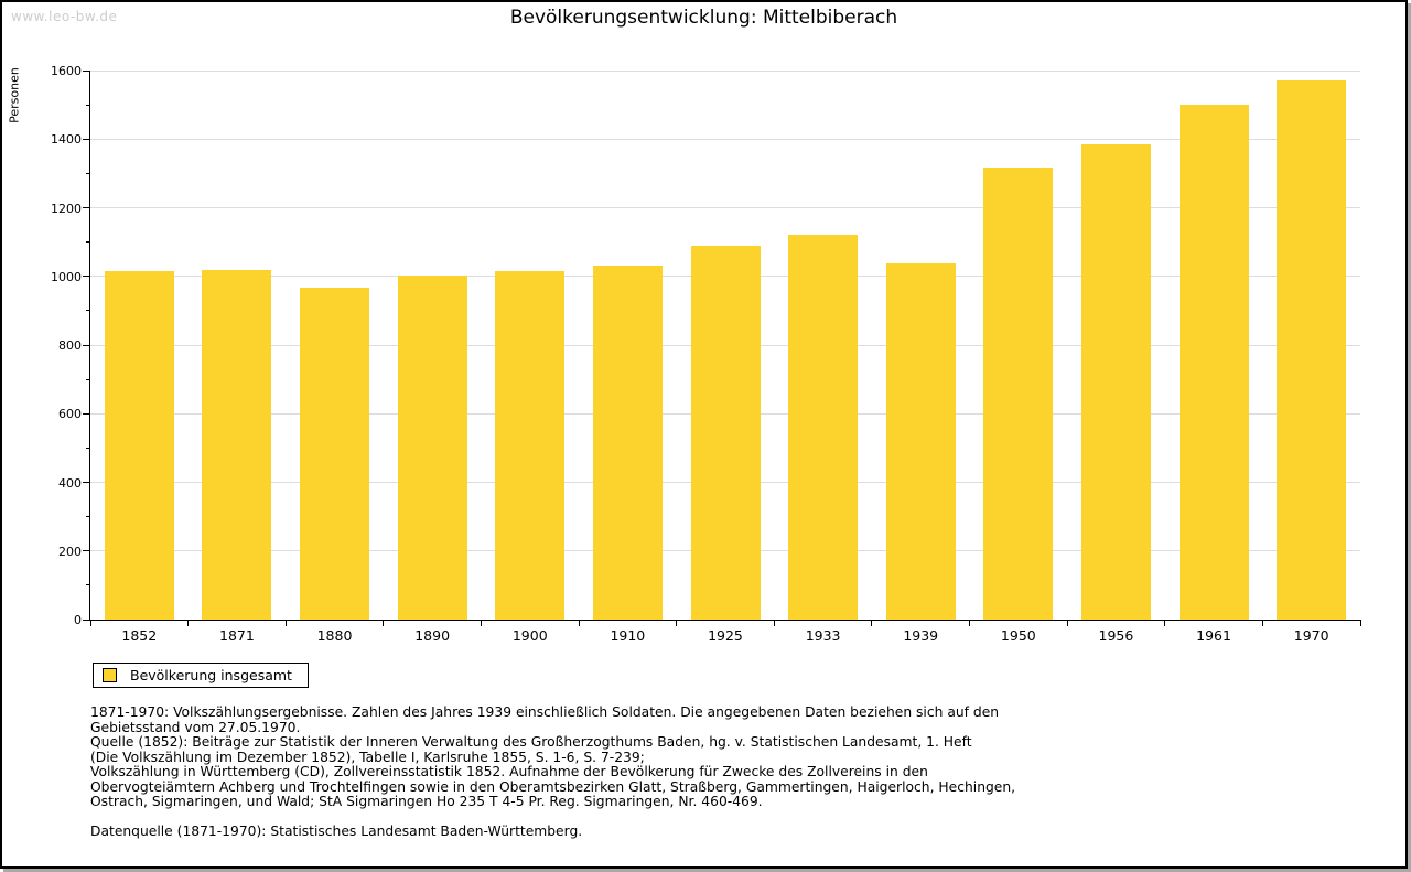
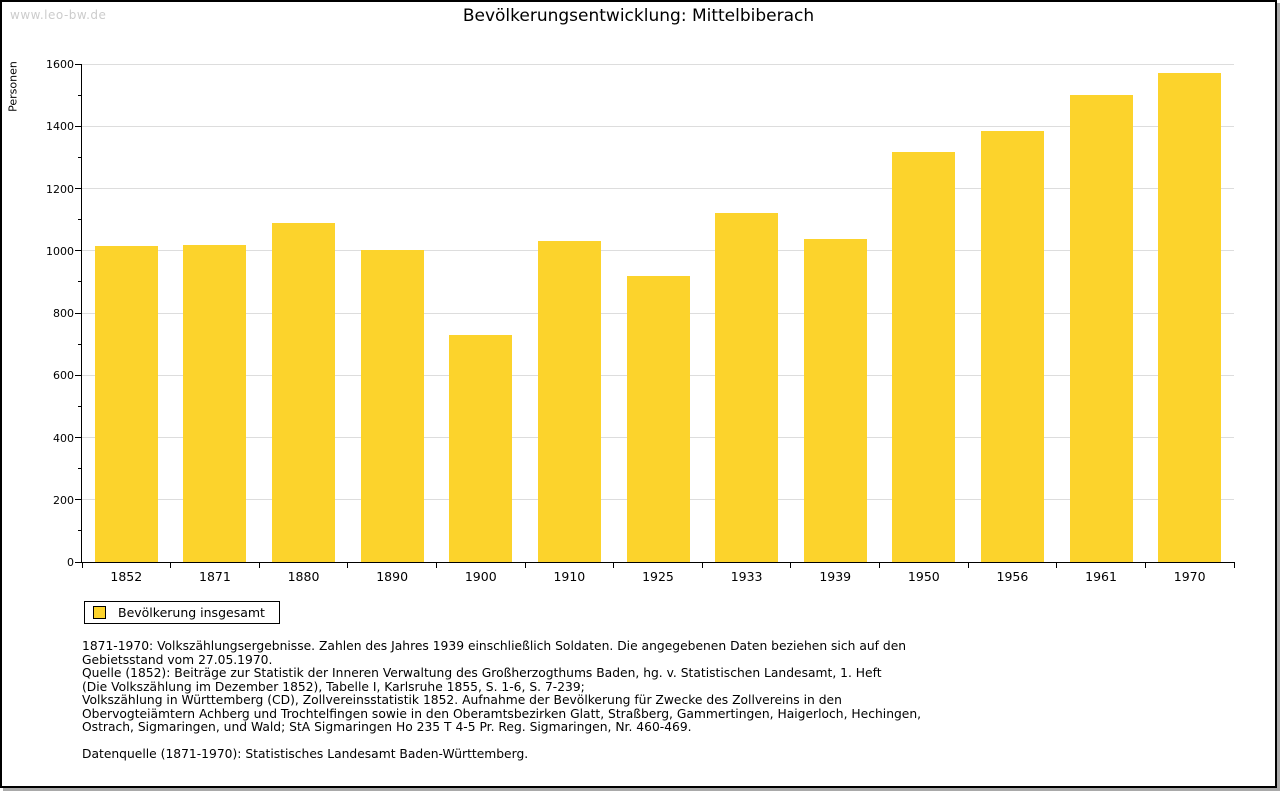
1880: 970 -> 1090
1900: 1020 -> 730
1925: 1090 -> 920
